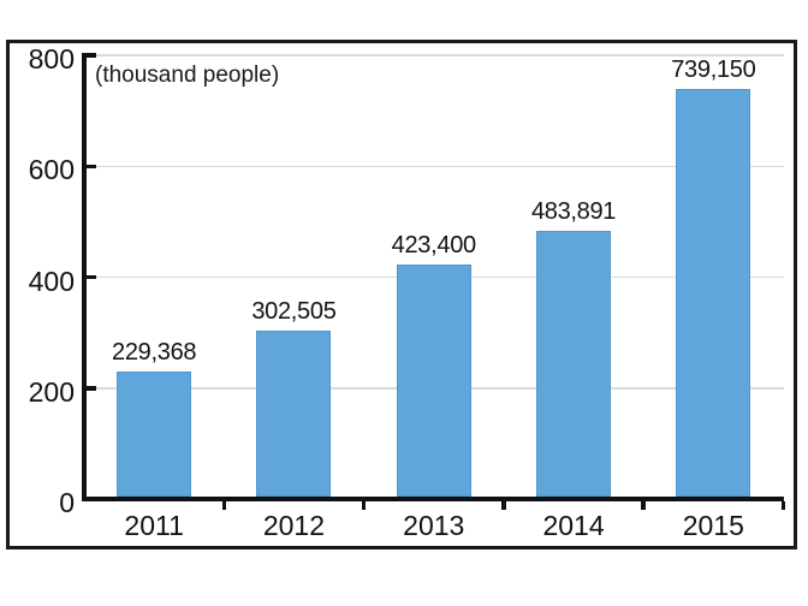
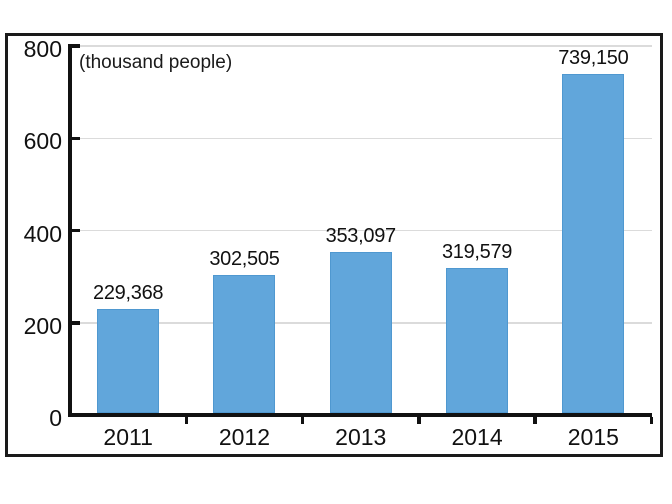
2013: 423,400 -> 353,097
2014: 483,891 -> 319,579
